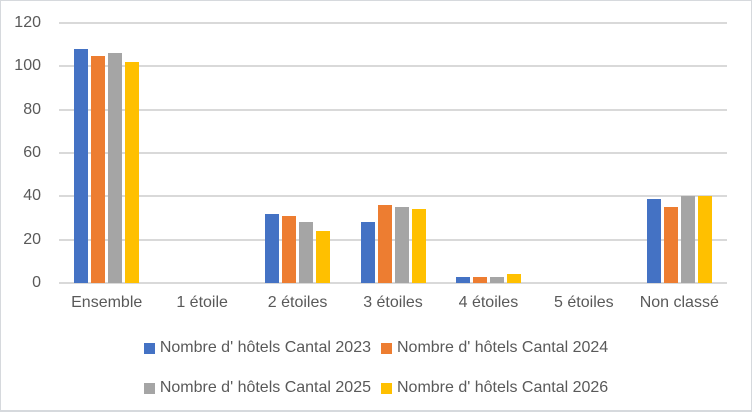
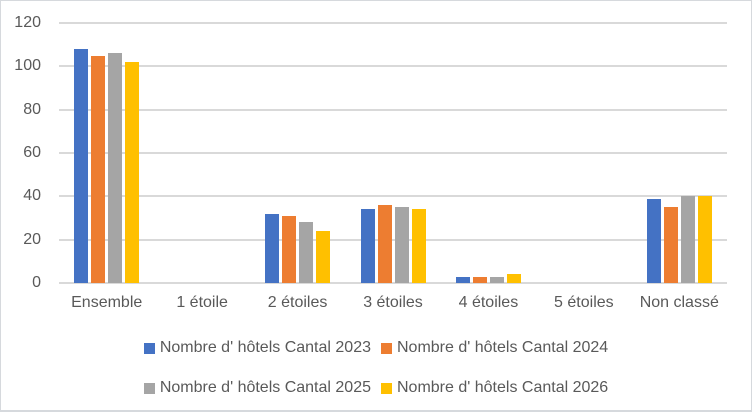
Nombre d' hôtels Cantal 2023/3 étoiles: 28 -> 34
